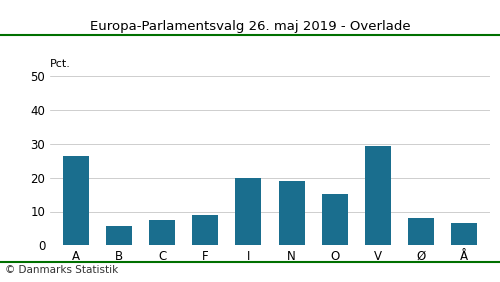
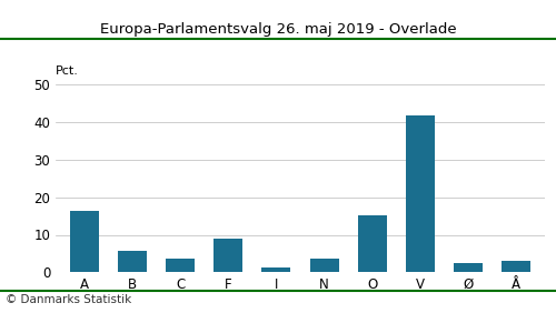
A: 26.5 -> 16.5
C: 7.5 -> 3.7
I: 20.0 -> 1.3
N: 19.0 -> 3.7
V: 29.5 -> 41.8
Ø: 8.0 -> 2.5
Å: 6.5 -> 3.1
